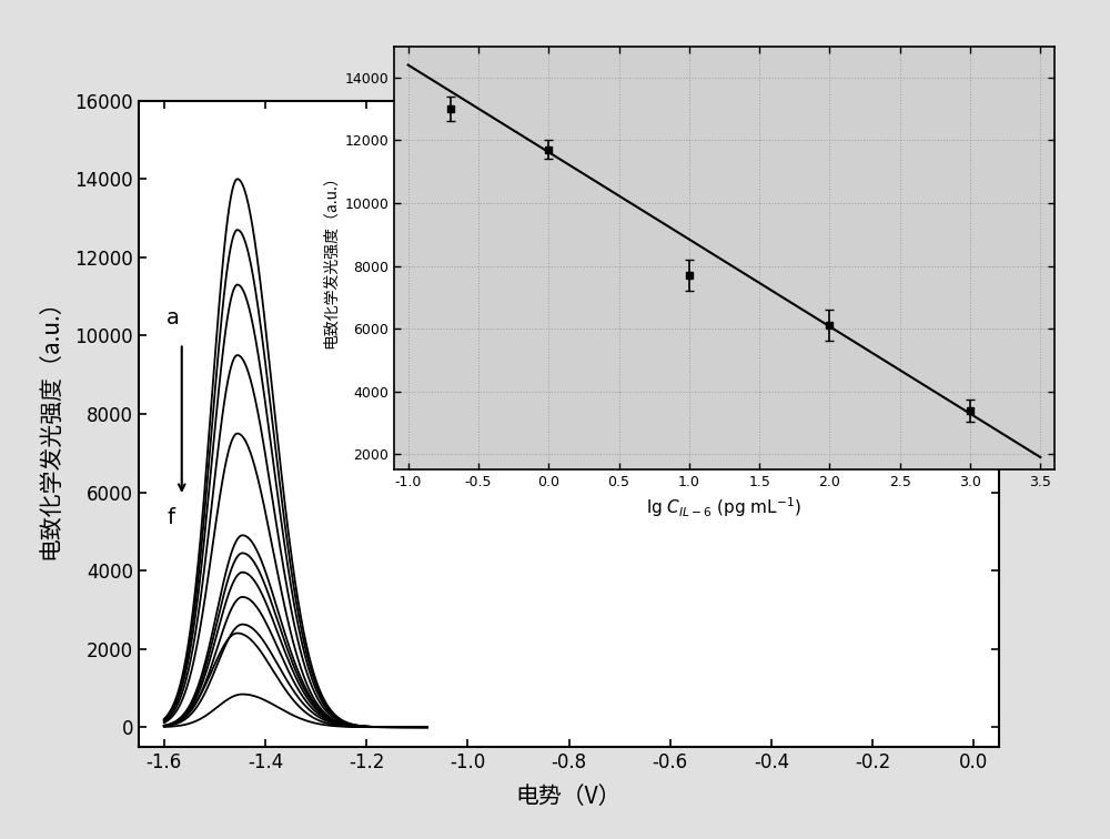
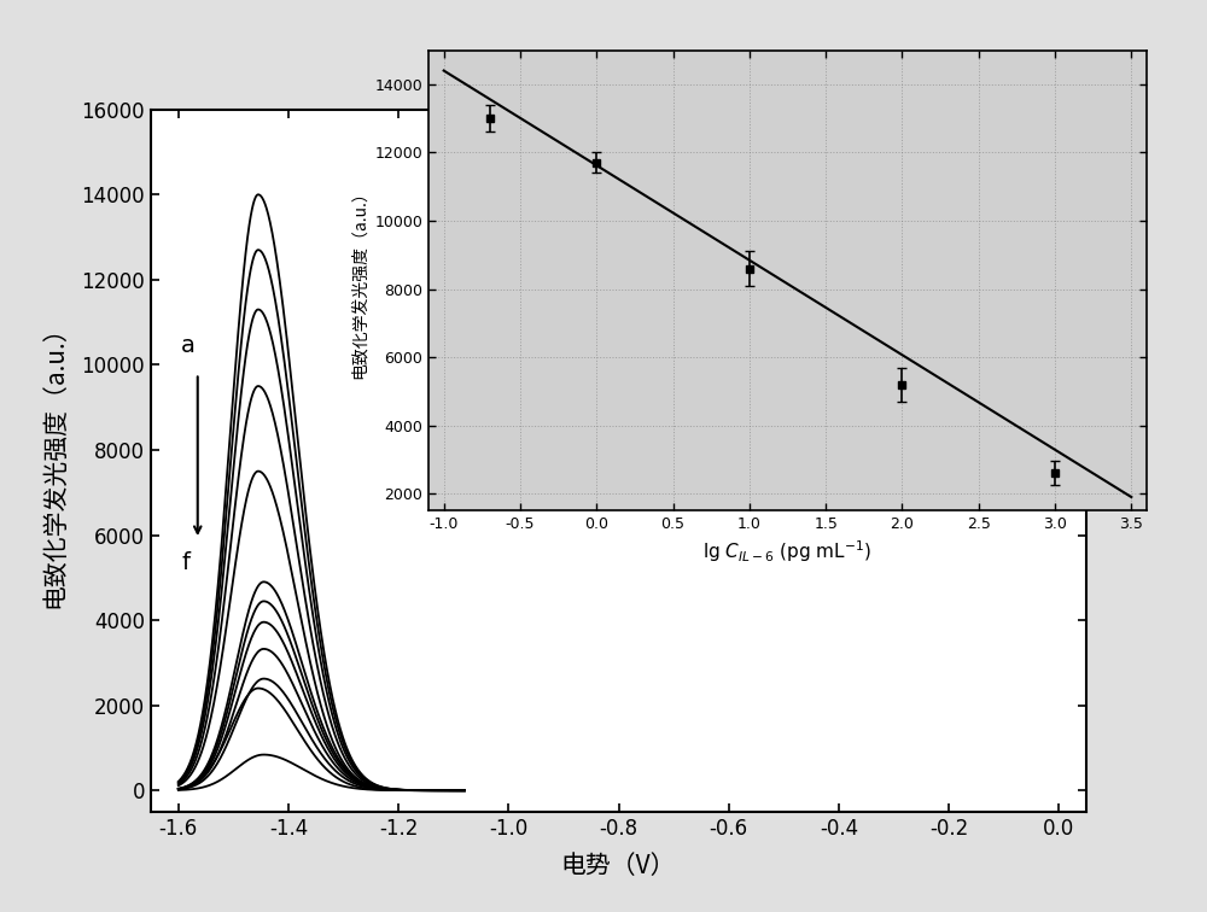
1.0: 7700 -> 8600
2.0: 6100 -> 5200
3.0: 3400 -> 2600
